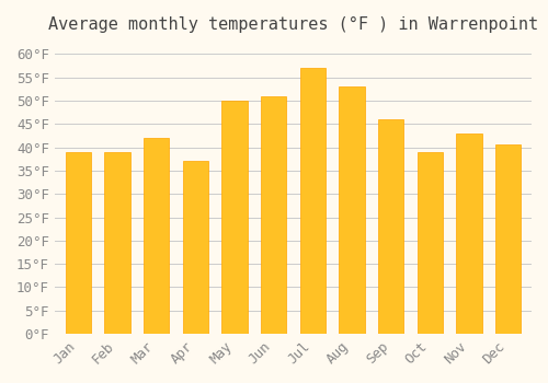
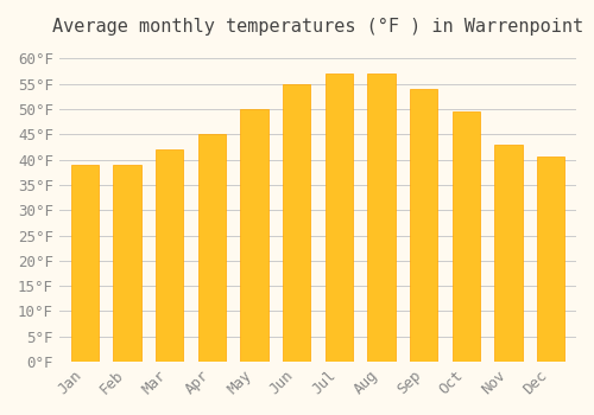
Apr: 37.0°F -> 45.0°F
Jun: 51.0°F -> 55.0°F
Aug: 53.0°F -> 57.0°F
Sep: 46.0°F -> 54.0°F
Oct: 39.0°F -> 49.5°F
